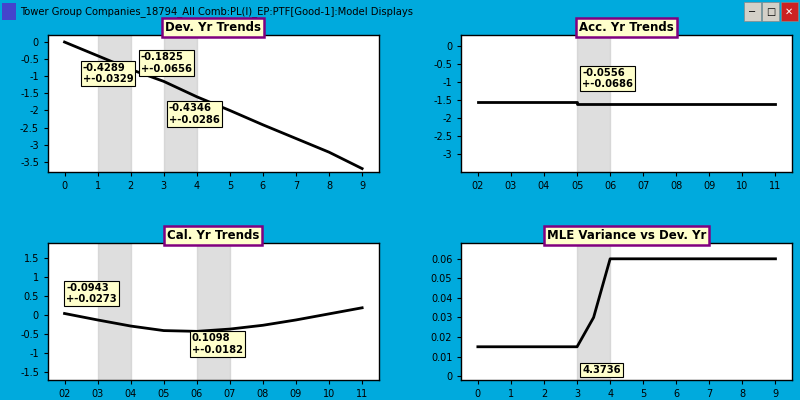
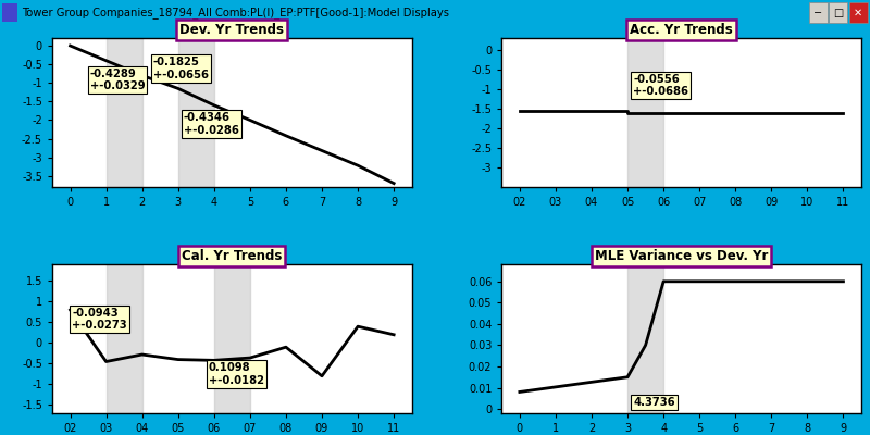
Cal. Yr Trends/02: 0.05 -> 0.80
Cal. Yr Trends/03: -0.12 -> -0.45
Cal. Yr Trends/08: -0.26 -> -0.10
Cal. Yr Trends/09: -0.12 -> -0.80
Cal. Yr Trends/10: 0.04 -> 0.40
MLE Variance vs Dev. Yr/0: 0.015 -> 0.008
